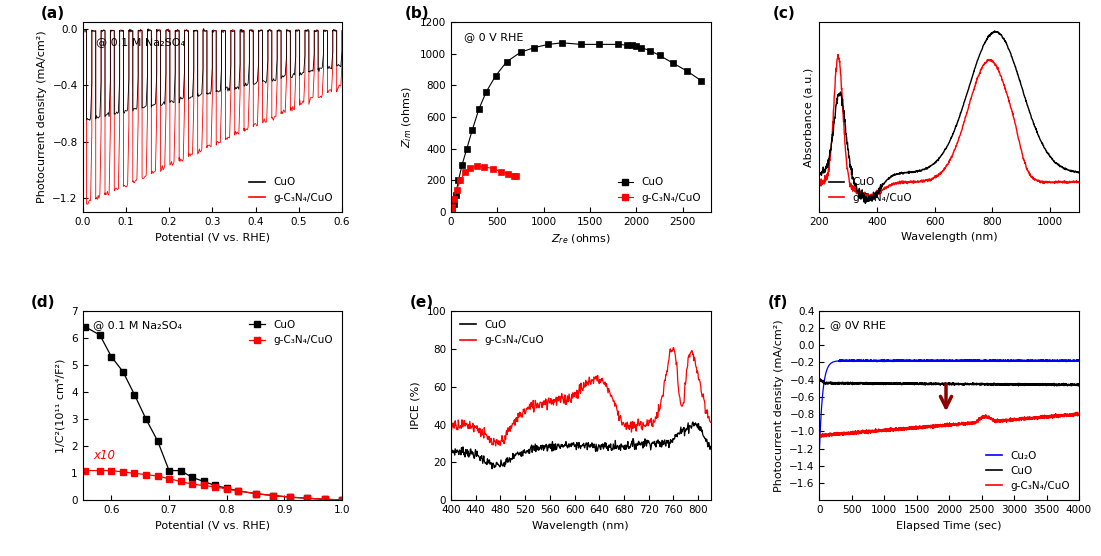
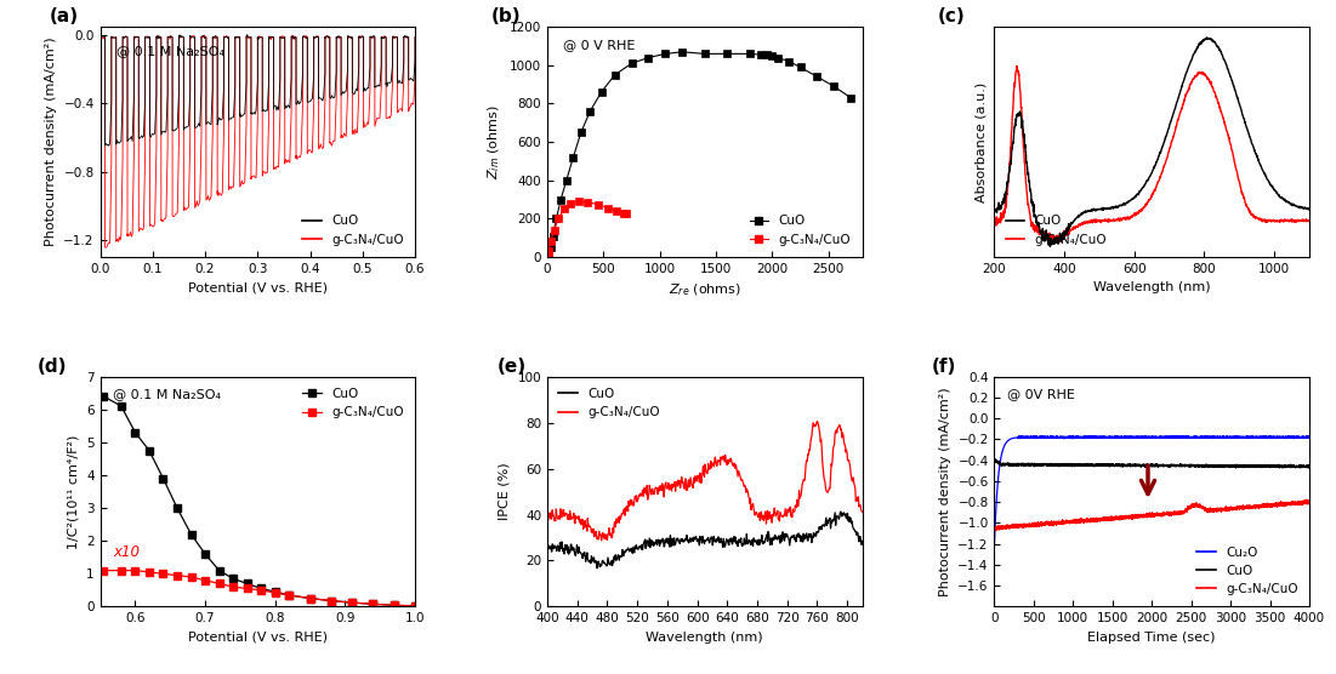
CuO/0.7: 1.10 -> 1.60
